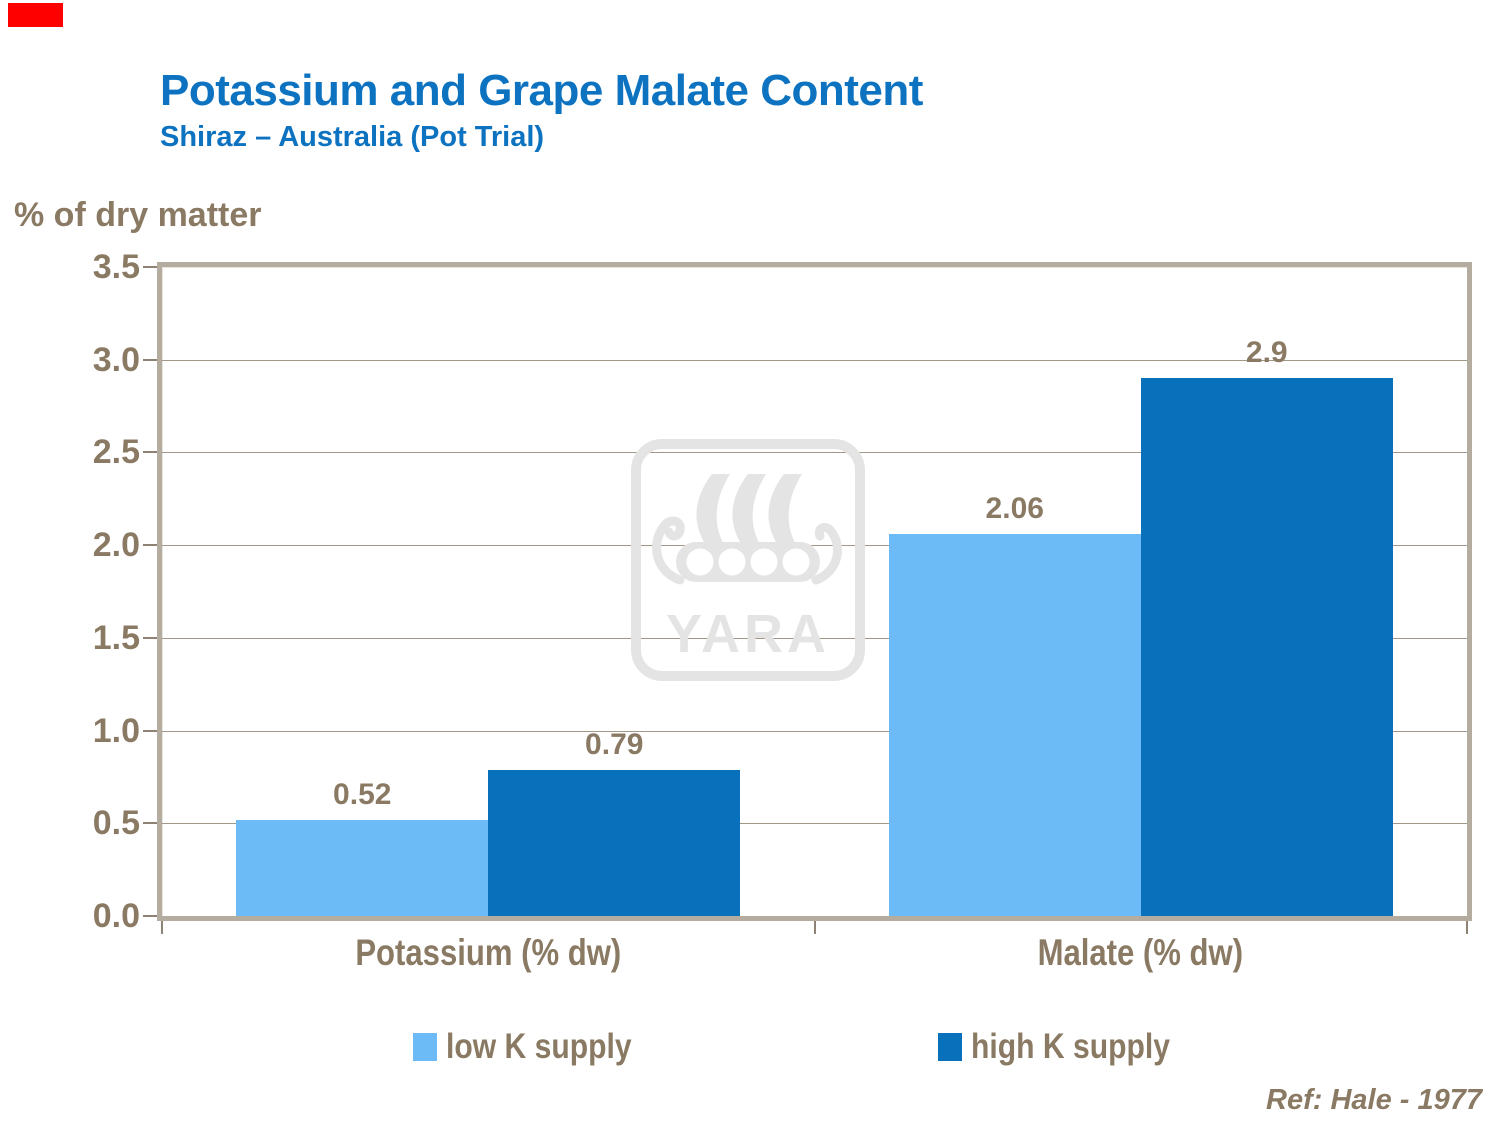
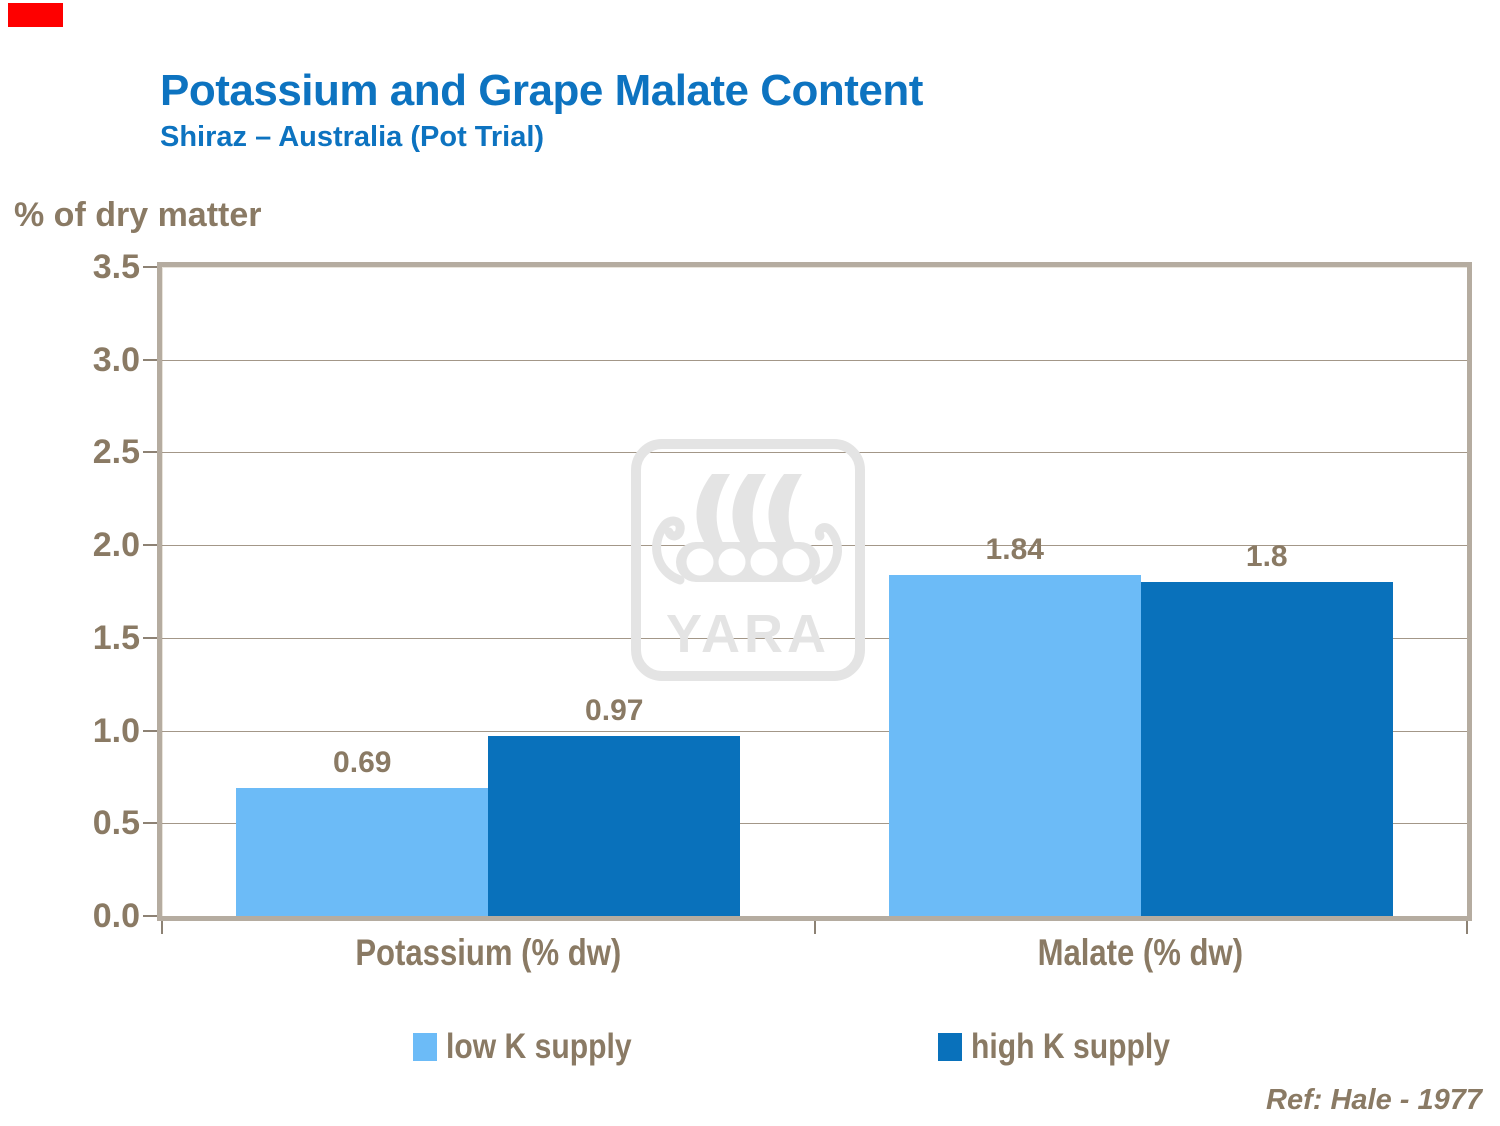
low K supply/Potassium (% dw): 0.52 -> 0.69
high K supply/Potassium (% dw): 0.79 -> 0.97
low K supply/Malate (% dw): 2.06 -> 1.84
high K supply/Malate (% dw): 2.9 -> 1.8
